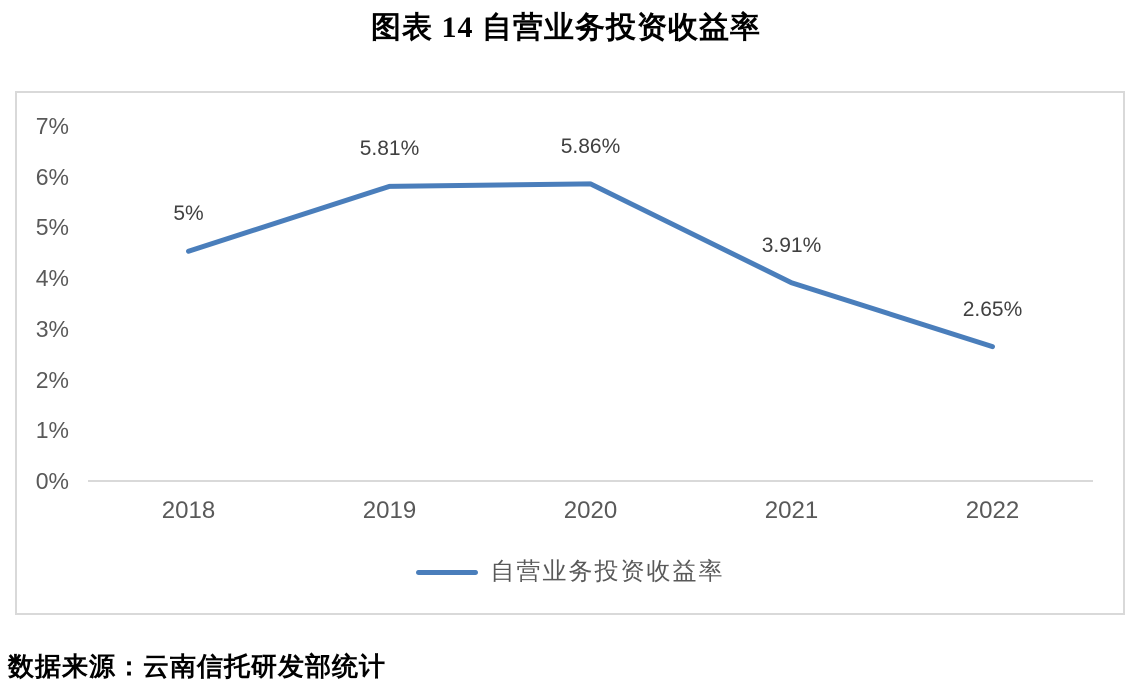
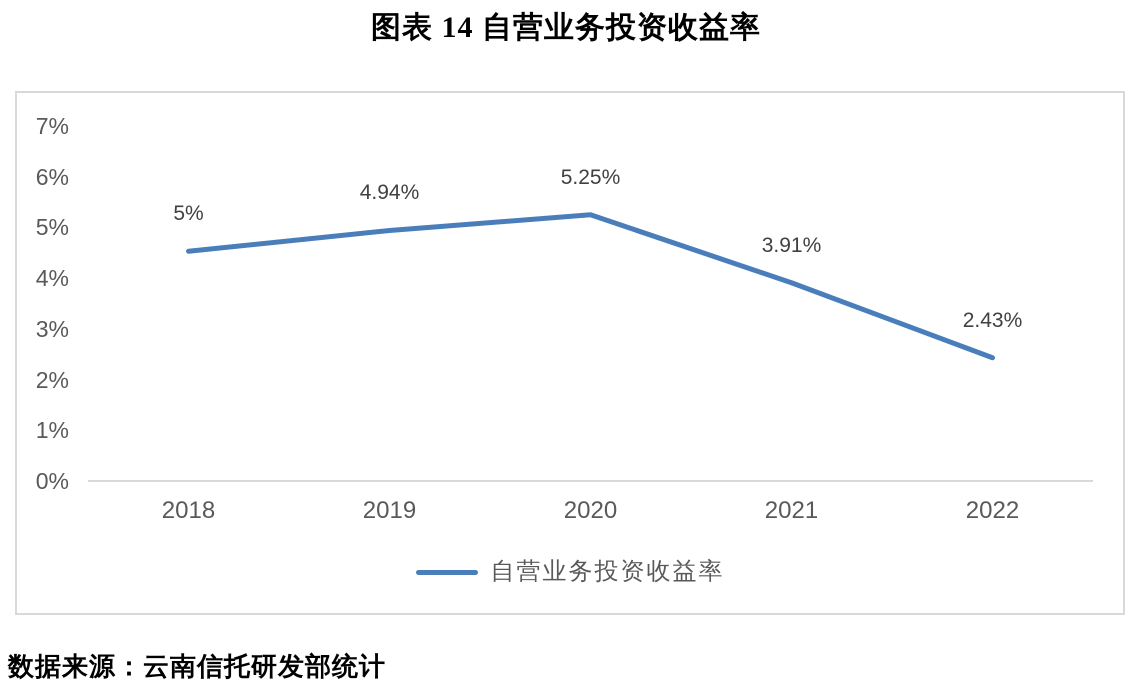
2019: 5.81% -> 4.94%
2020: 5.86% -> 5.25%
2022: 2.65% -> 2.43%
